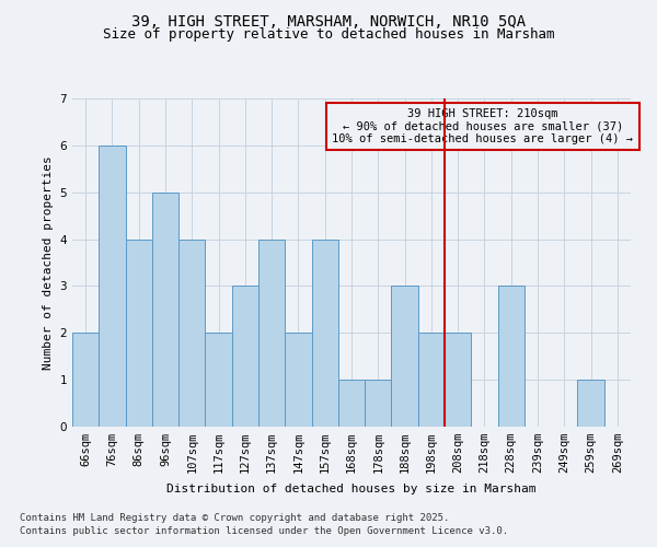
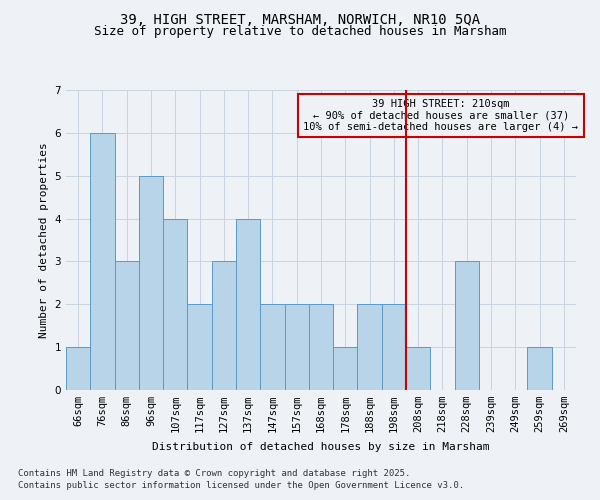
66sqm: 2 -> 1
86sqm: 4 -> 3
157sqm: 4 -> 2
168sqm: 1 -> 2
188sqm: 3 -> 2
208sqm: 2 -> 1
